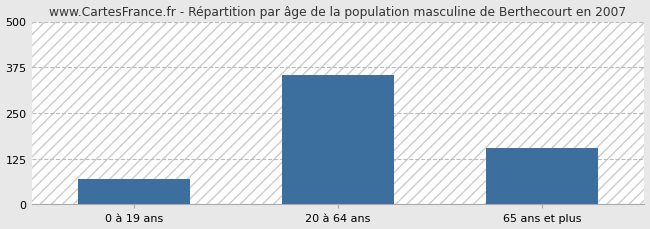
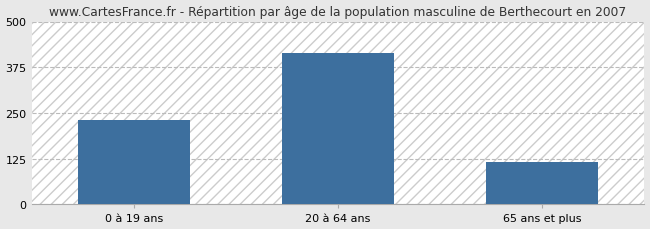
0 à 19 ans: 70 -> 230
20 à 64 ans: 355 -> 415
65 ans et plus: 155 -> 115
